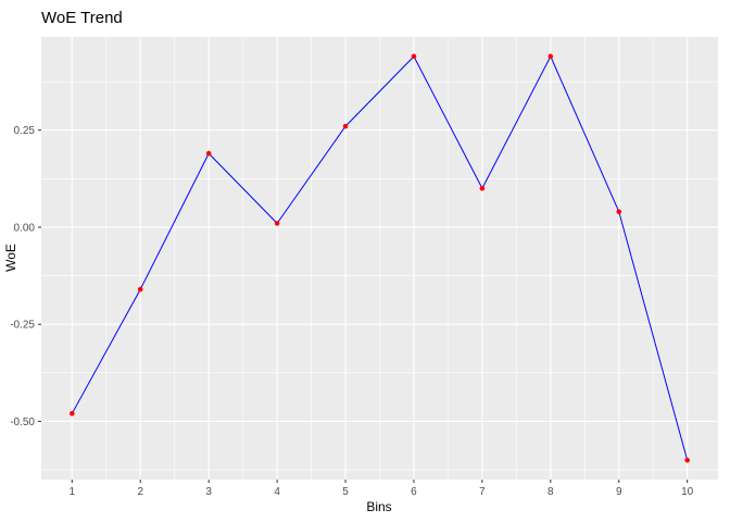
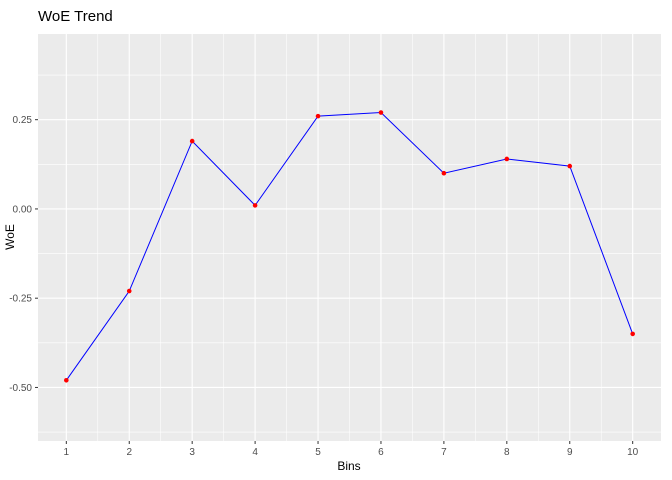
2: -0.16 -> -0.23
6: 0.44 -> 0.27
8: 0.44 -> 0.14
9: 0.04 -> 0.12
10: -0.60 -> -0.35
